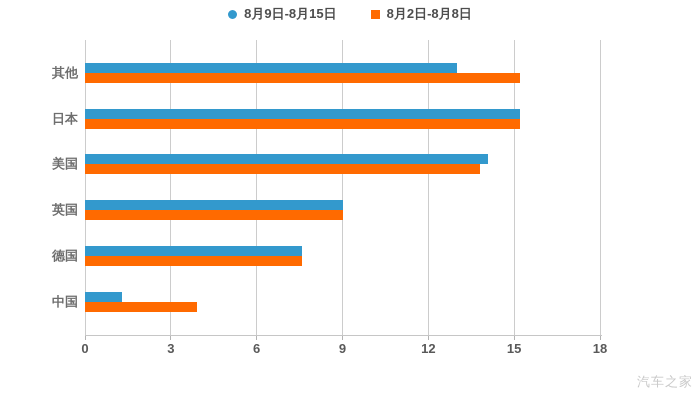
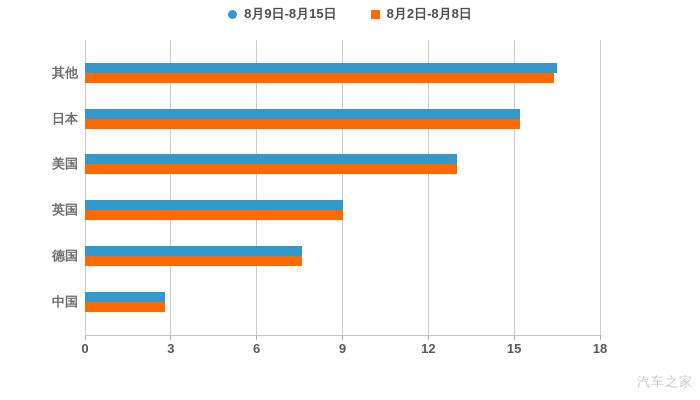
8月9日-8月15日/其他: 13.0 -> 16.5
8月2日-8月8日/其他: 15.2 -> 16.4
8月9日-8月15日/美国: 14.1 -> 13.0
8月2日-8月8日/美国: 13.8 -> 13.0
8月9日-8月15日/中国: 1.3 -> 2.8
8月2日-8月8日/中国: 3.9 -> 2.8
